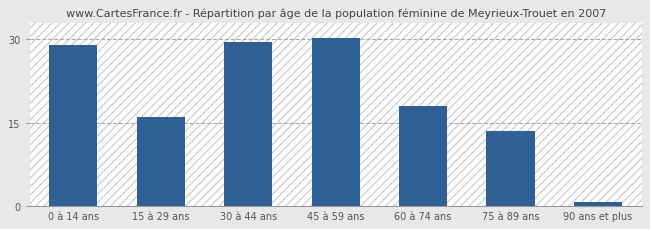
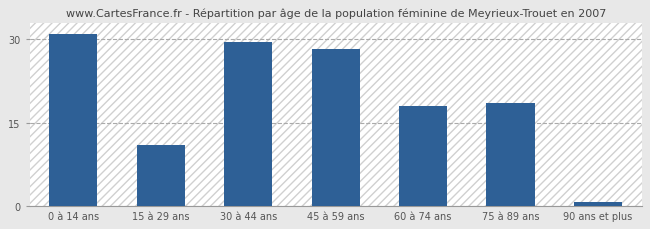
0 à 14 ans: 29.0 -> 31.0
15 à 29 ans: 16.0 -> 11.0
45 à 59 ans: 30.3 -> 28.2
75 à 89 ans: 13.5 -> 18.6
